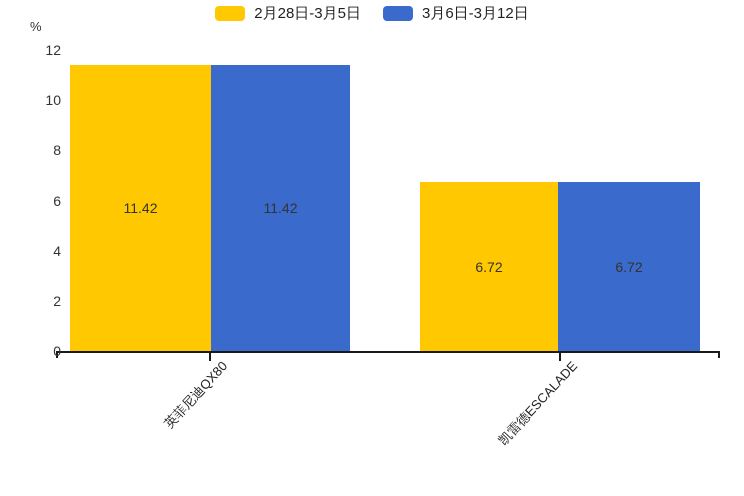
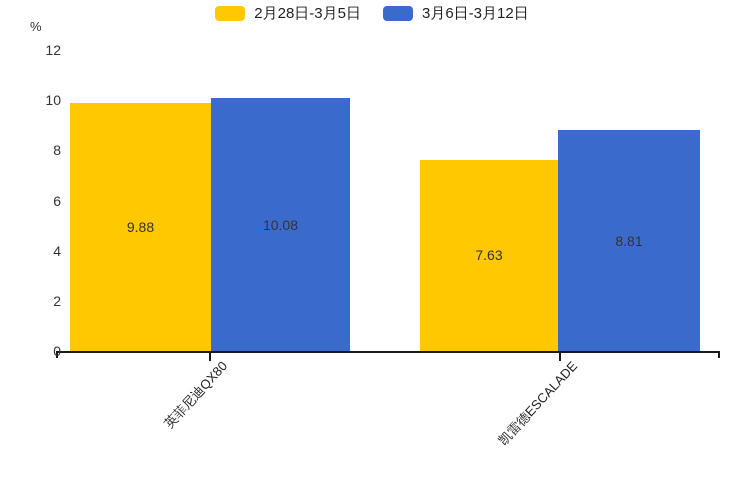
2月28日-3月5日/英菲尼迪QX80: 11.42 -> 9.88
3月6日-3月12日/英菲尼迪QX80: 11.42 -> 10.08
2月28日-3月5日/凯雷德ESCALADE: 6.72 -> 7.63
3月6日-3月12日/凯雷德ESCALADE: 6.72 -> 8.81
